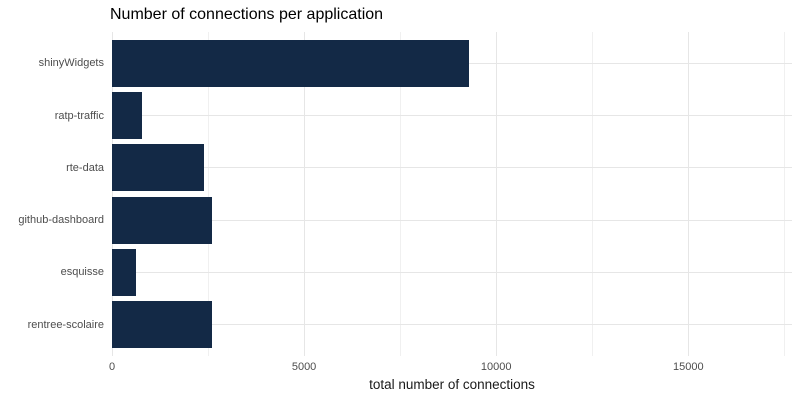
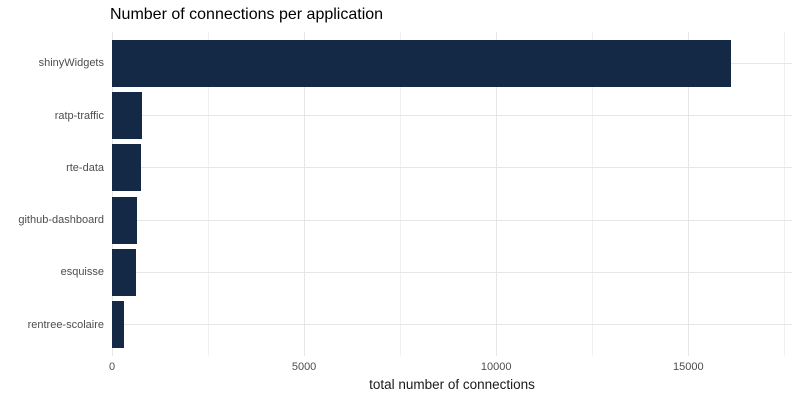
shinyWidgets: 9300 -> 16100
rte-data: 2400 -> 800
github-dashboard: 2600 -> 600
rentree-scolaire: 2600 -> 300
